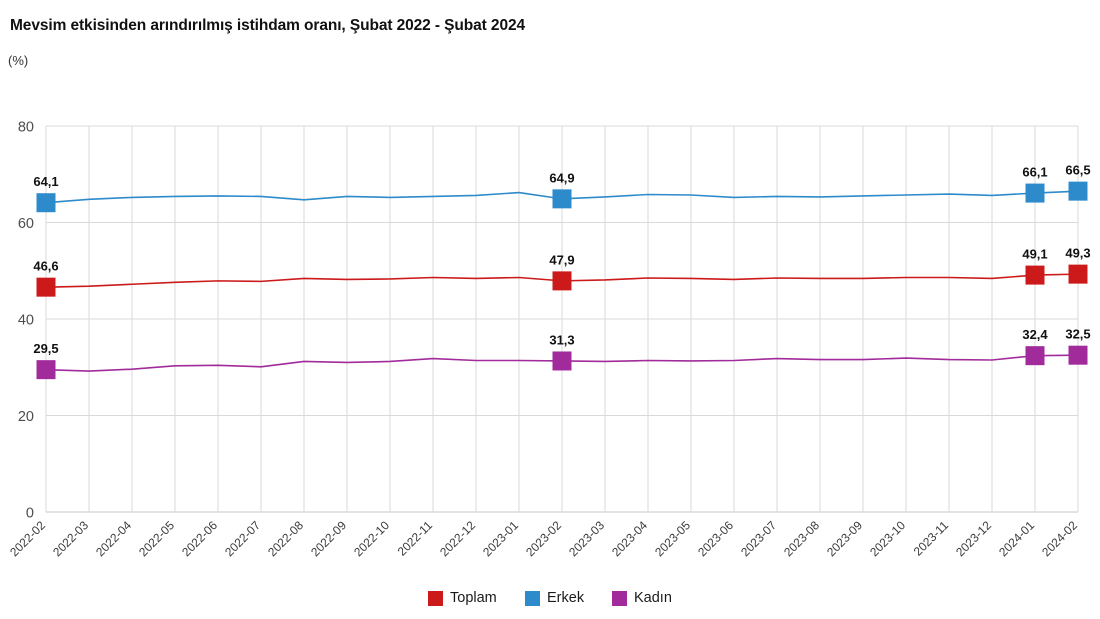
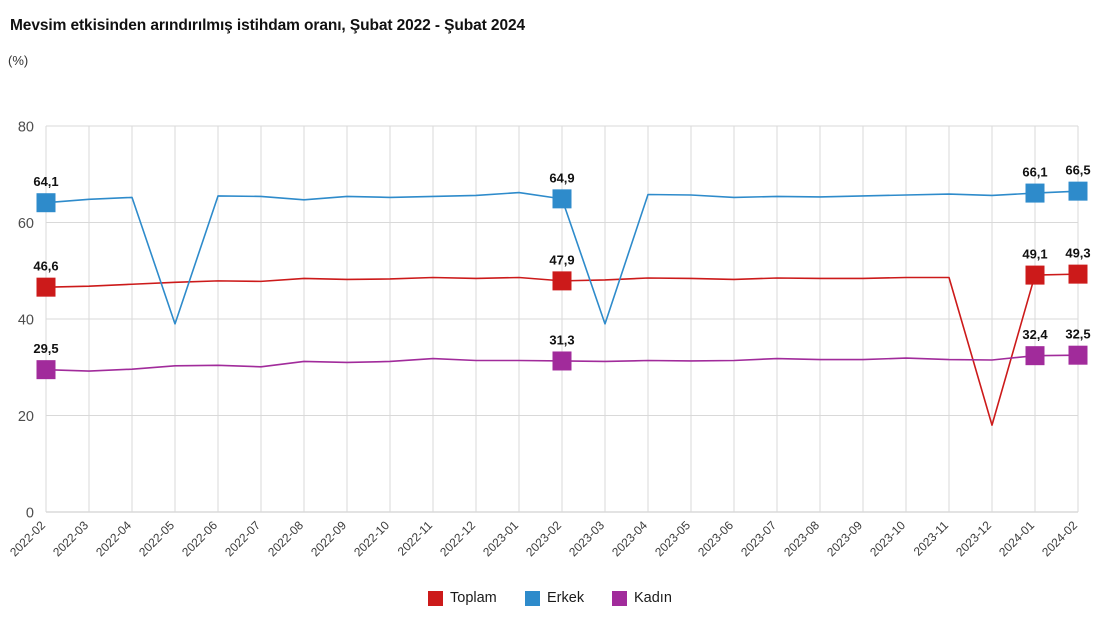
Erkek/2022-05: 65 -> 39
Erkek/2023-03: 65 -> 39
Toplam/2023-12: 48 -> 18
